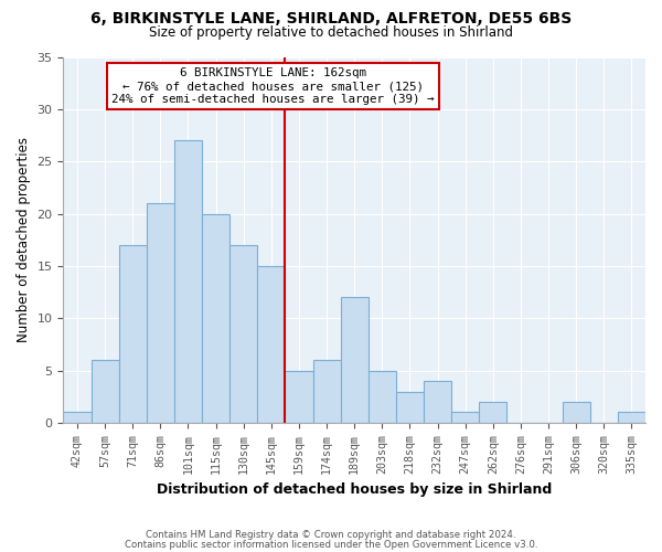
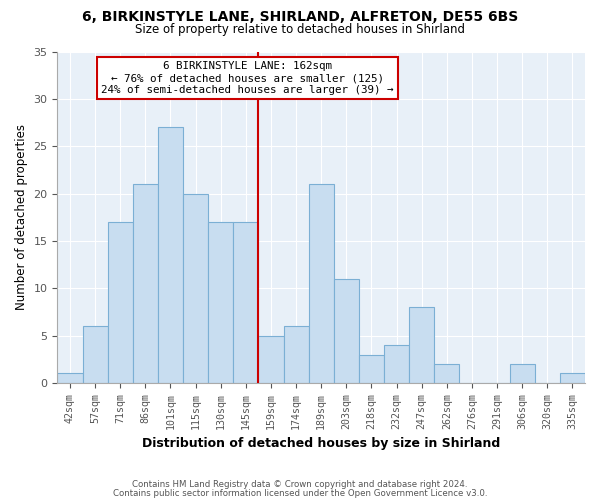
145sqm: 15 -> 17
189sqm: 12 -> 21
203sqm: 5 -> 11
247sqm: 1 -> 8
